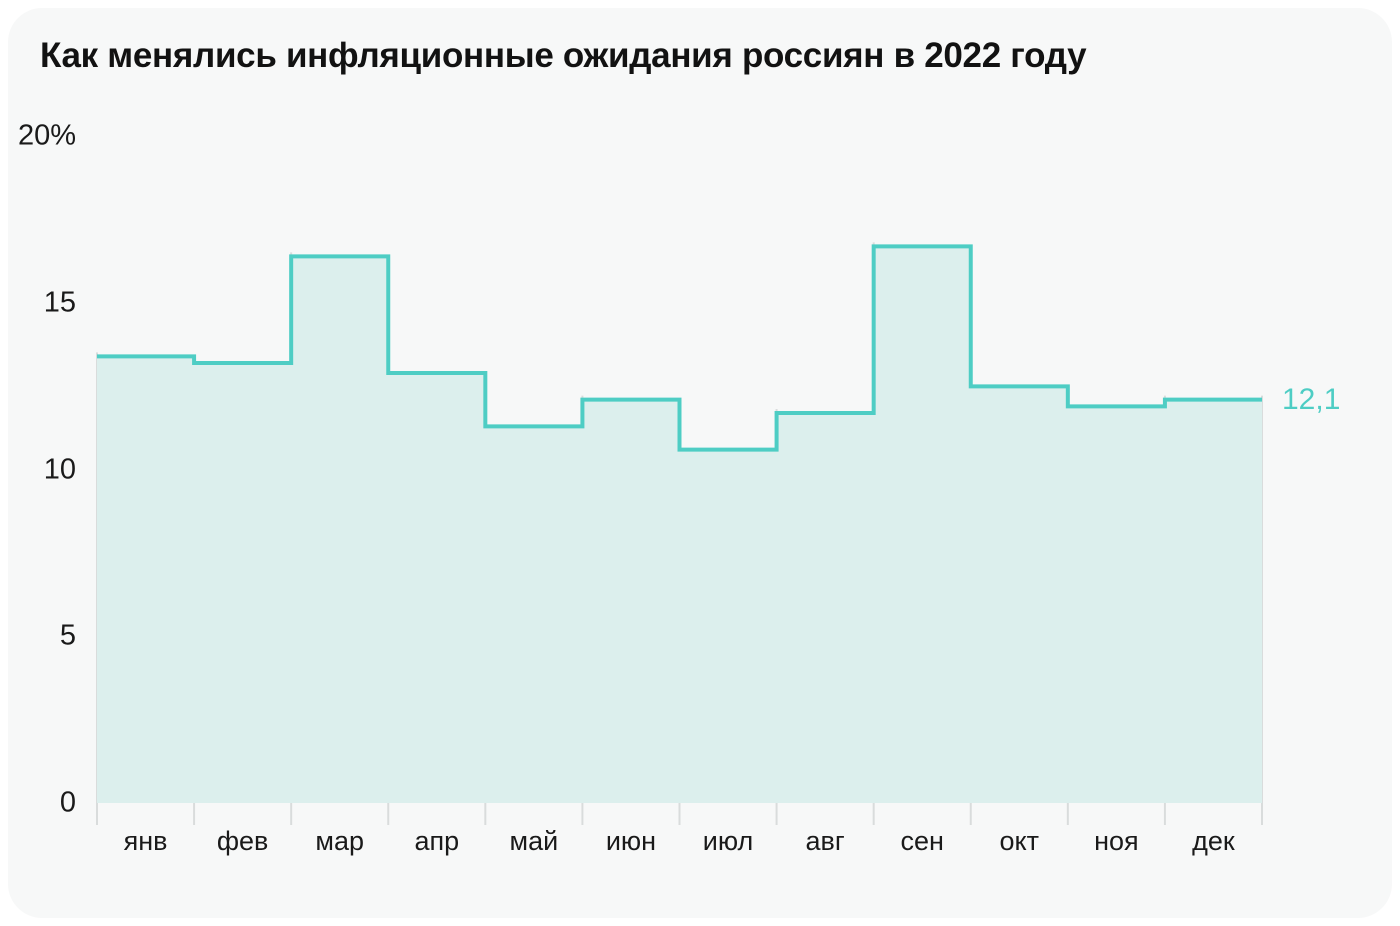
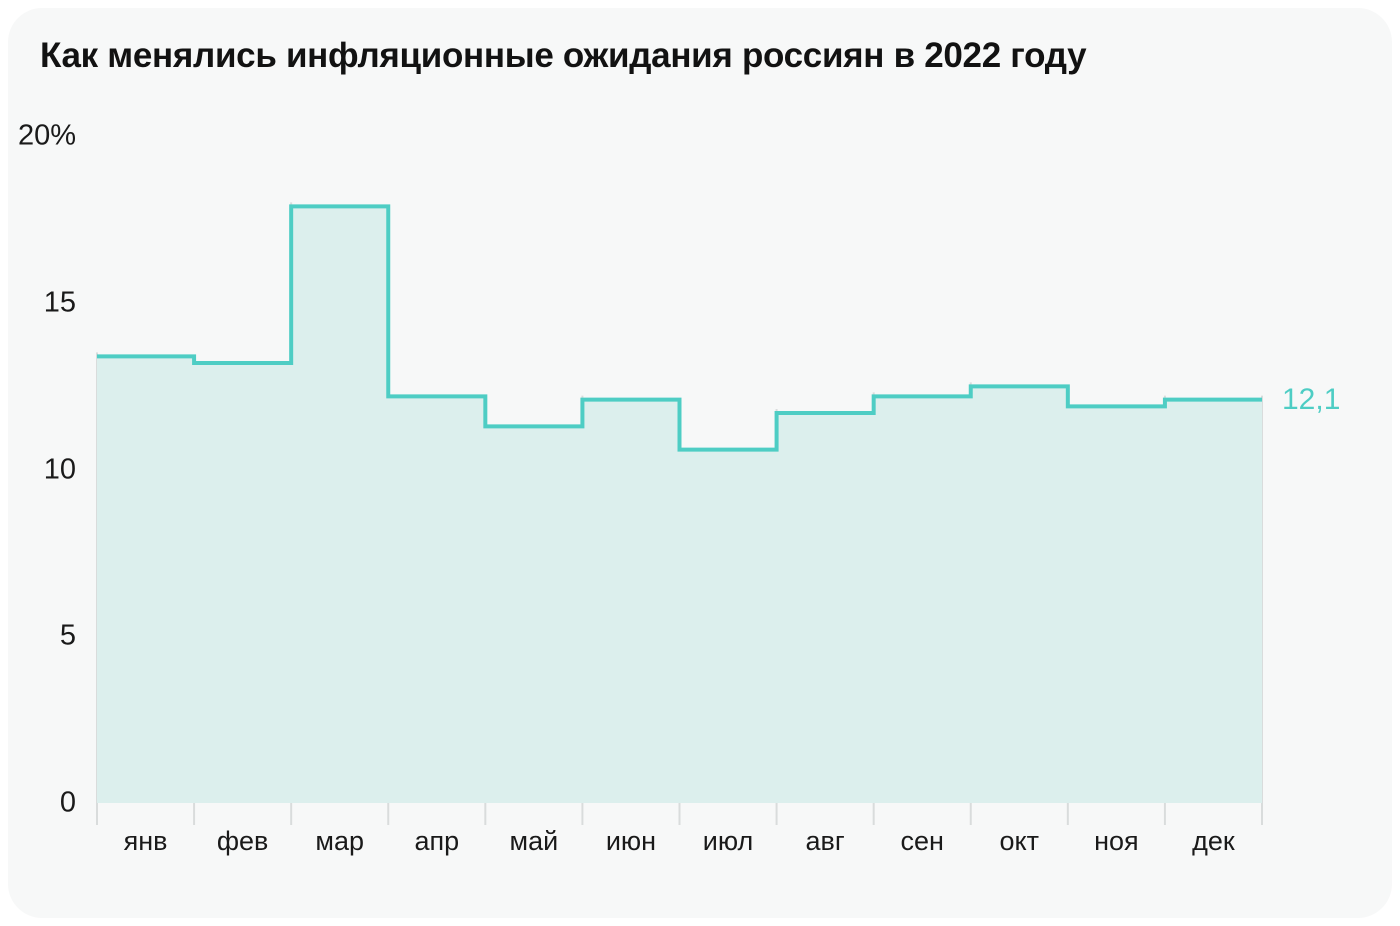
мар: 16.4% -> 17.9%
апр: 12.9% -> 12.2%
сен: 16.7% -> 12.2%
